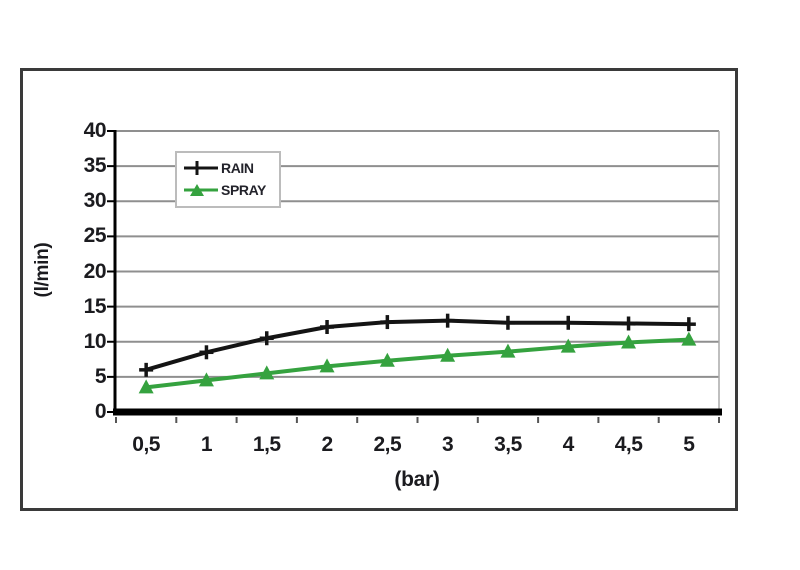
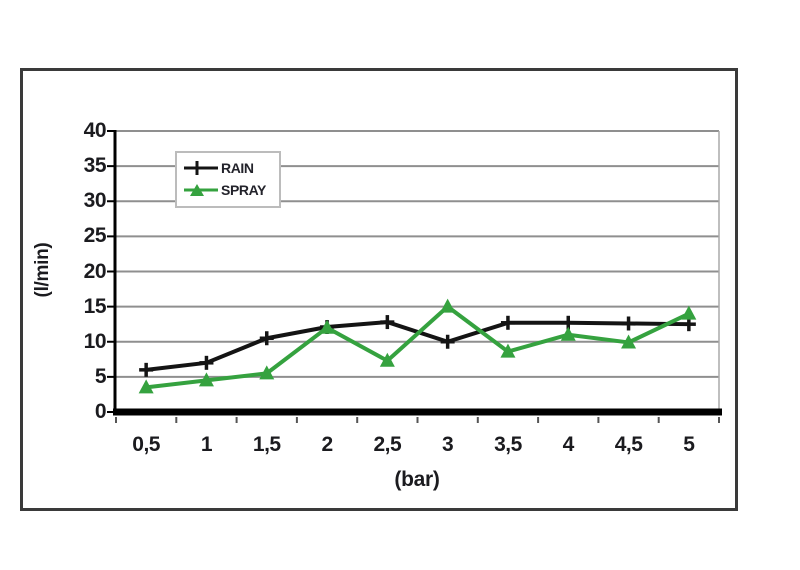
RAIN/1: 8 -> 7
SPRAY/2: 6 -> 12
RAIN/3: 13 -> 10
SPRAY/3: 8 -> 15
SPRAY/4: 9 -> 11
SPRAY/5: 10 -> 14
